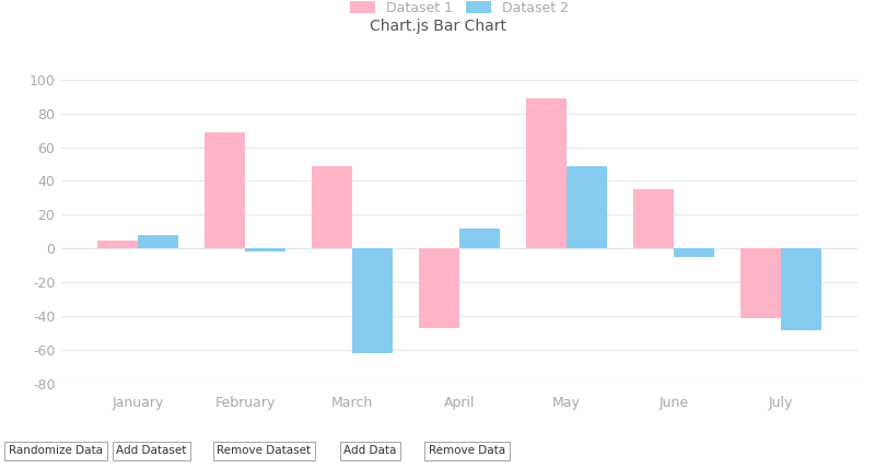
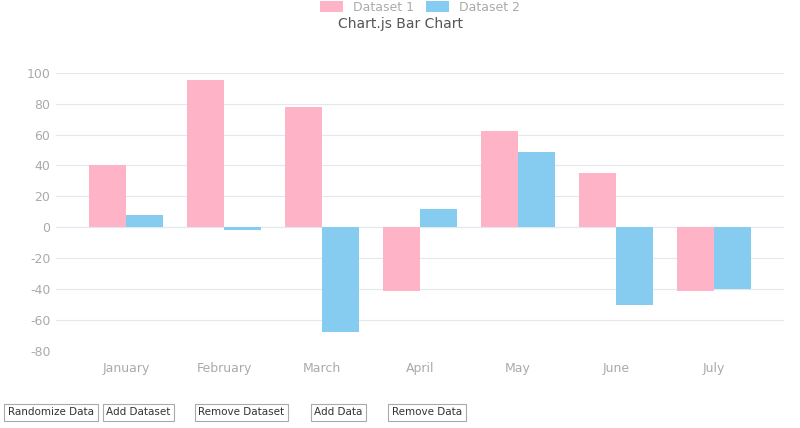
Dataset 1/January: 5 -> 40
Dataset 1/February: 69 -> 95
Dataset 1/March: 49 -> 78
Dataset 2/March: -62 -> -68
Dataset 1/April: -47 -> -41
Dataset 1/May: 89 -> 62
Dataset 2/June: -5 -> -50
Dataset 2/July: -48 -> -40
